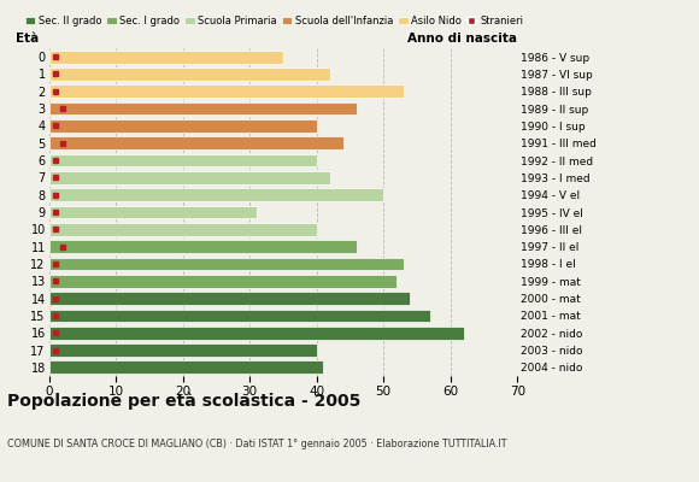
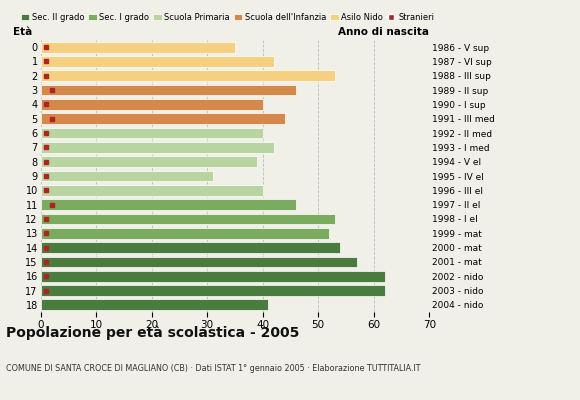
8: 50 -> 39
17: 40 -> 62
